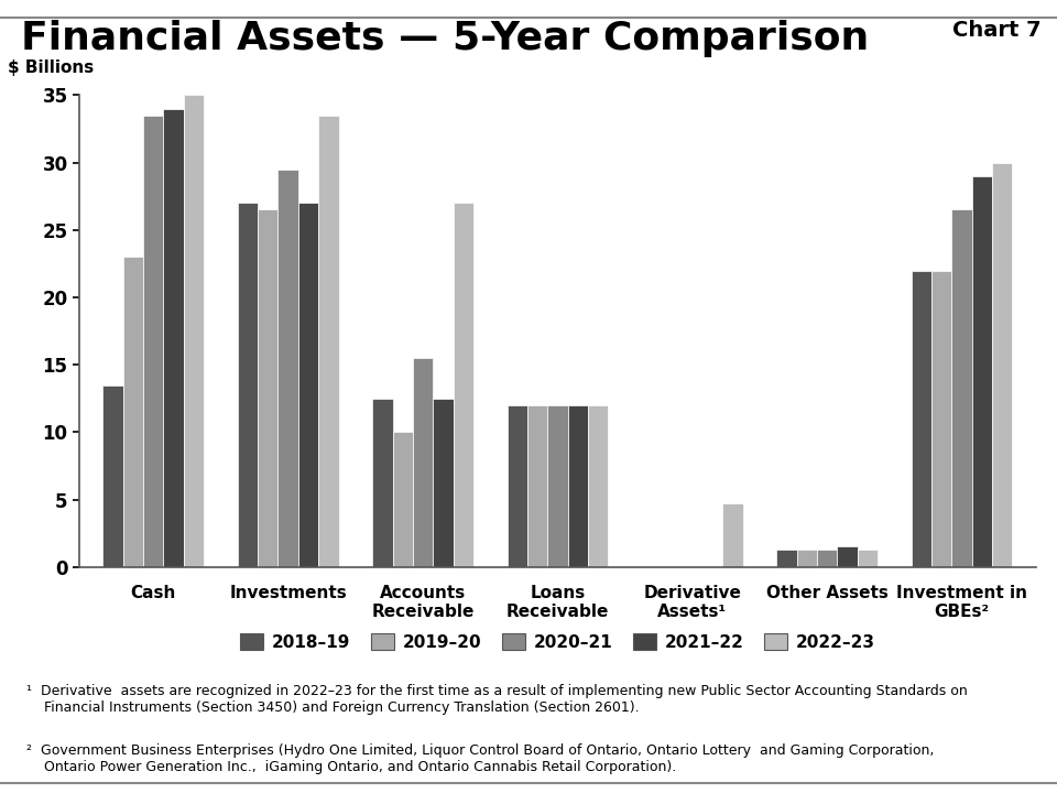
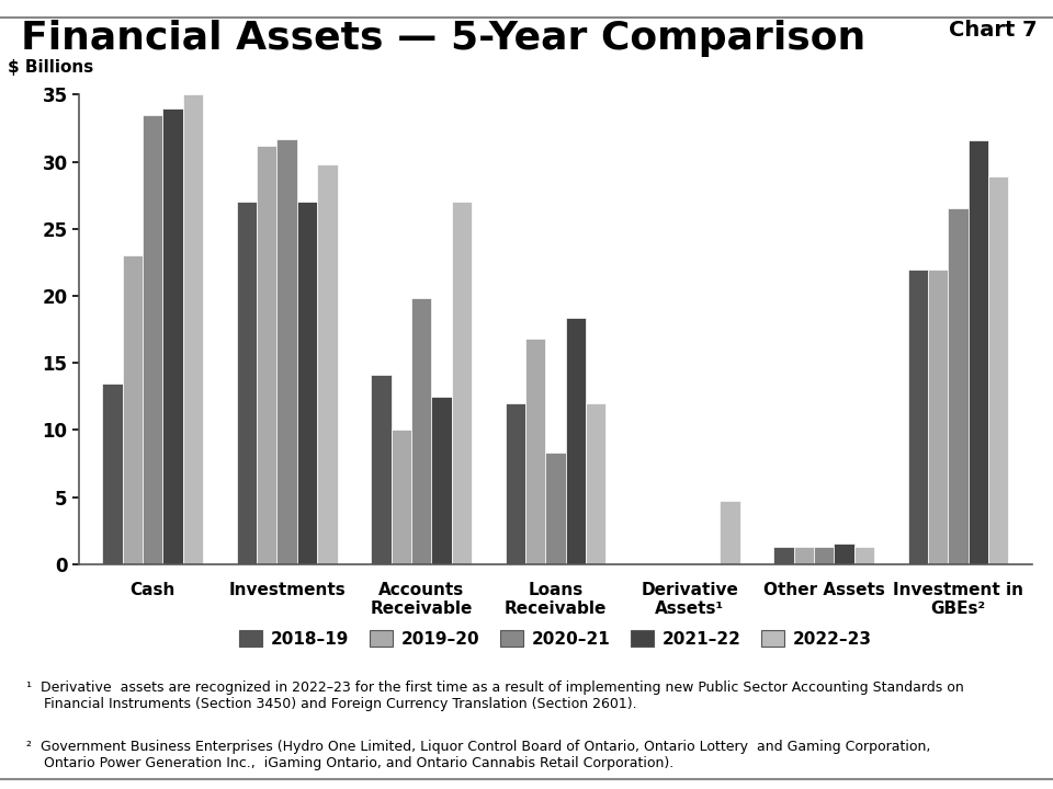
2019–20/Investments: 26.5 -> 31.2
2020–21/Investments: 29.5 -> 31.7
2022–23/Investments: 33.5 -> 29.8
2018–19/Accounts Receivable: 12.5 -> 14.1
2020–21/Accounts Receivable: 15.5 -> 19.8
2019–20/Loans Receivable: 12.0 -> 16.8
2020–21/Loans Receivable: 12.0 -> 8.3
2021–22/Loans Receivable: 12.0 -> 18.4
2021–22/Investment in GBEs²: 29.0 -> 31.6
2022–23/Investment in GBEs²: 30.0 -> 28.9
